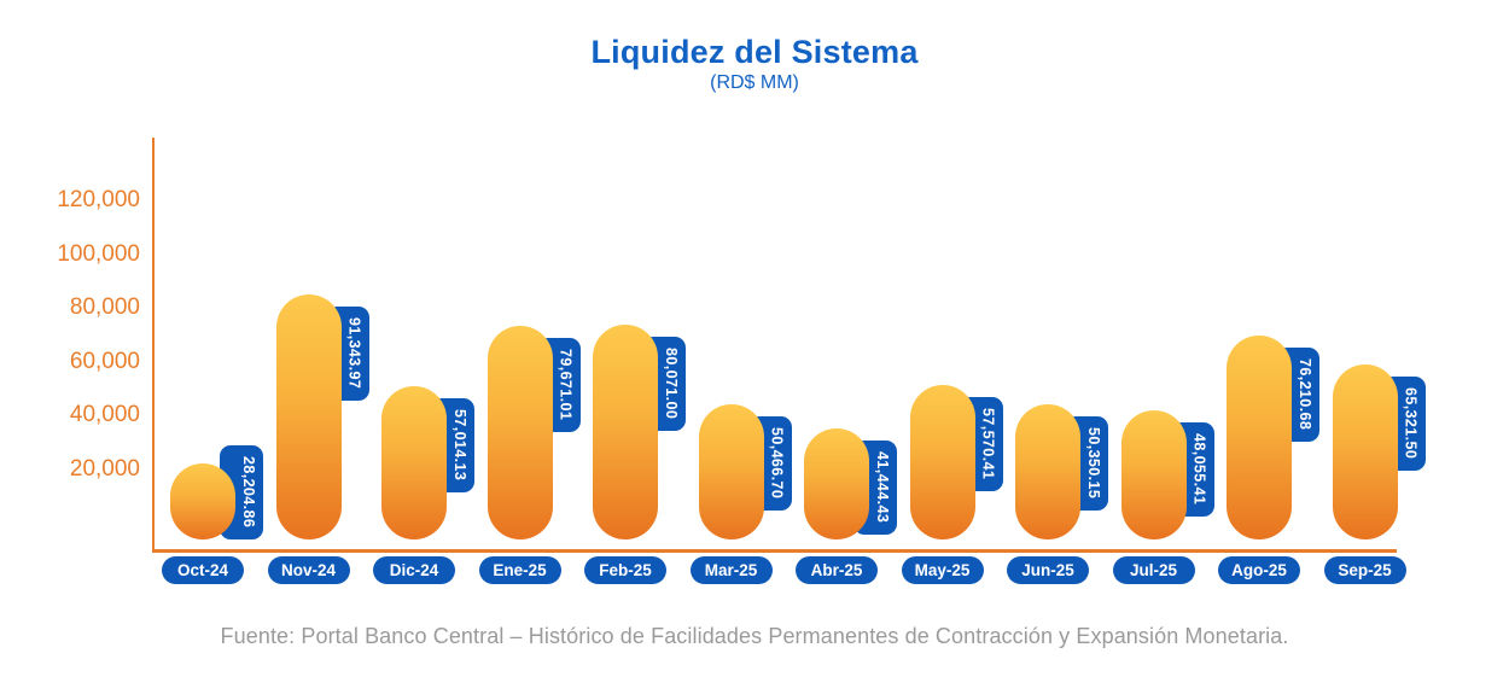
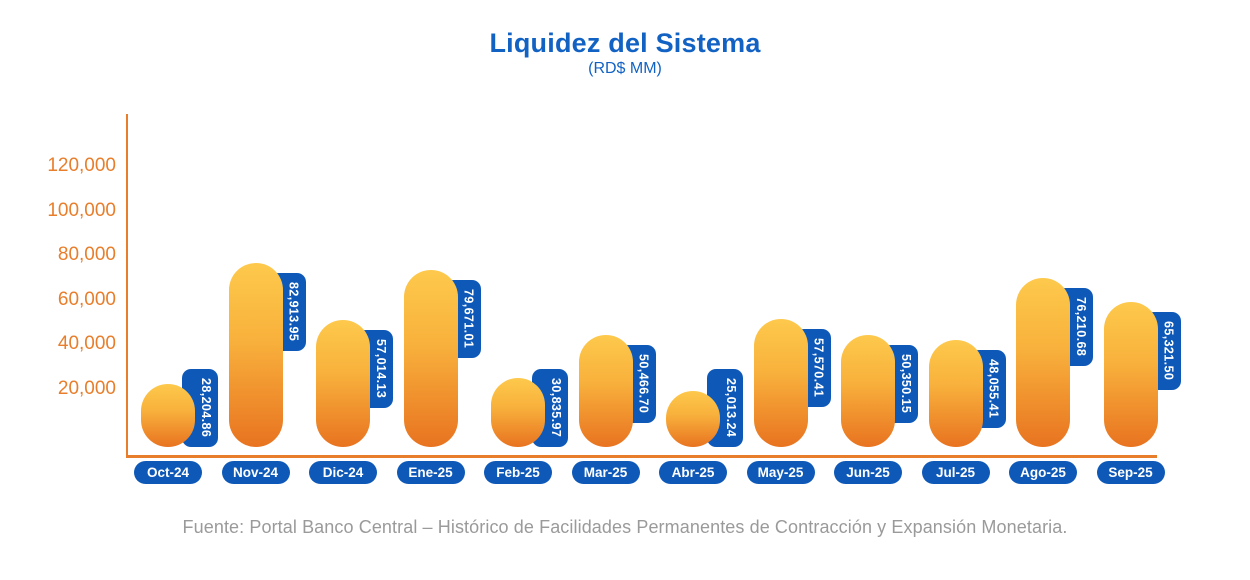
Nov-24: 91,343.97 -> 82,913.95
Feb-25: 80,071.00 -> 30,835.97
Abr-25: 41,444.43 -> 25,013.24
